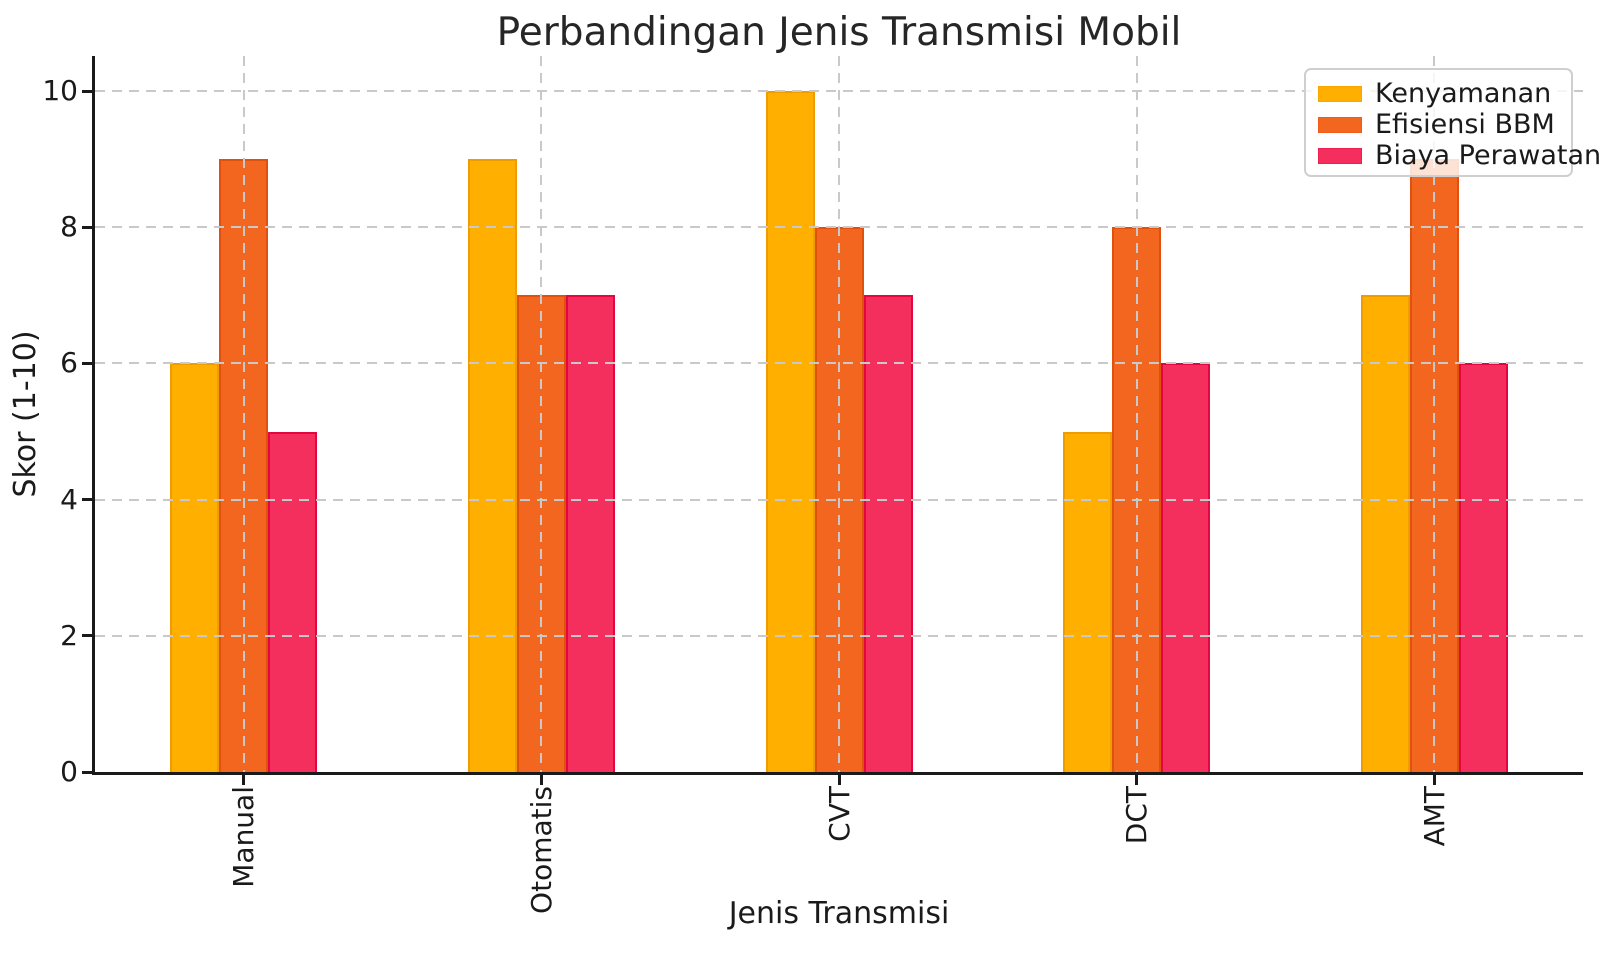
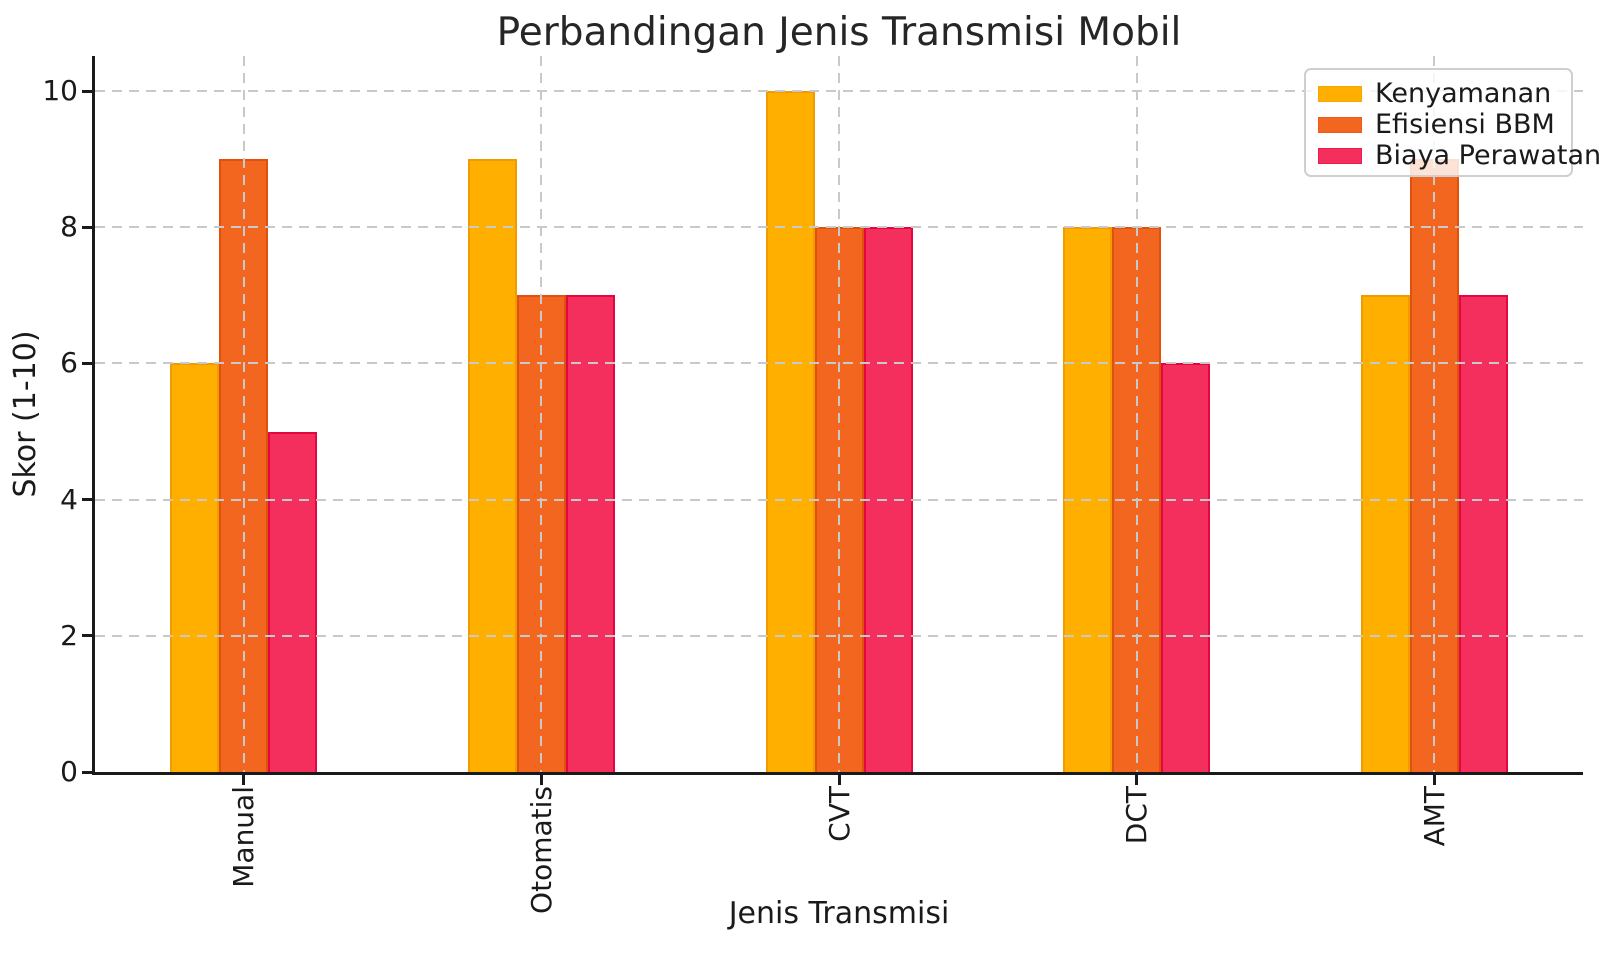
Biaya Perawatan/CVT: 7 -> 8
Kenyamanan/DCT: 5 -> 8
Biaya Perawatan/AMT: 6 -> 7
